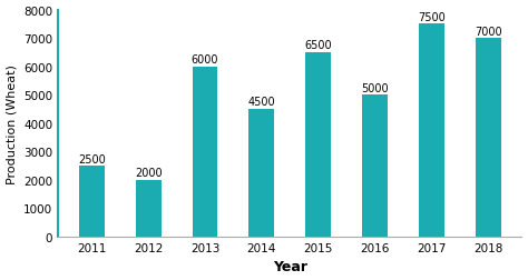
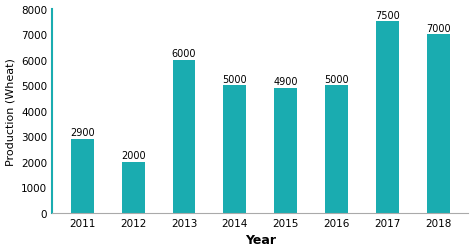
2011: 2500 -> 2900
2014: 4500 -> 5000
2015: 6500 -> 4900
